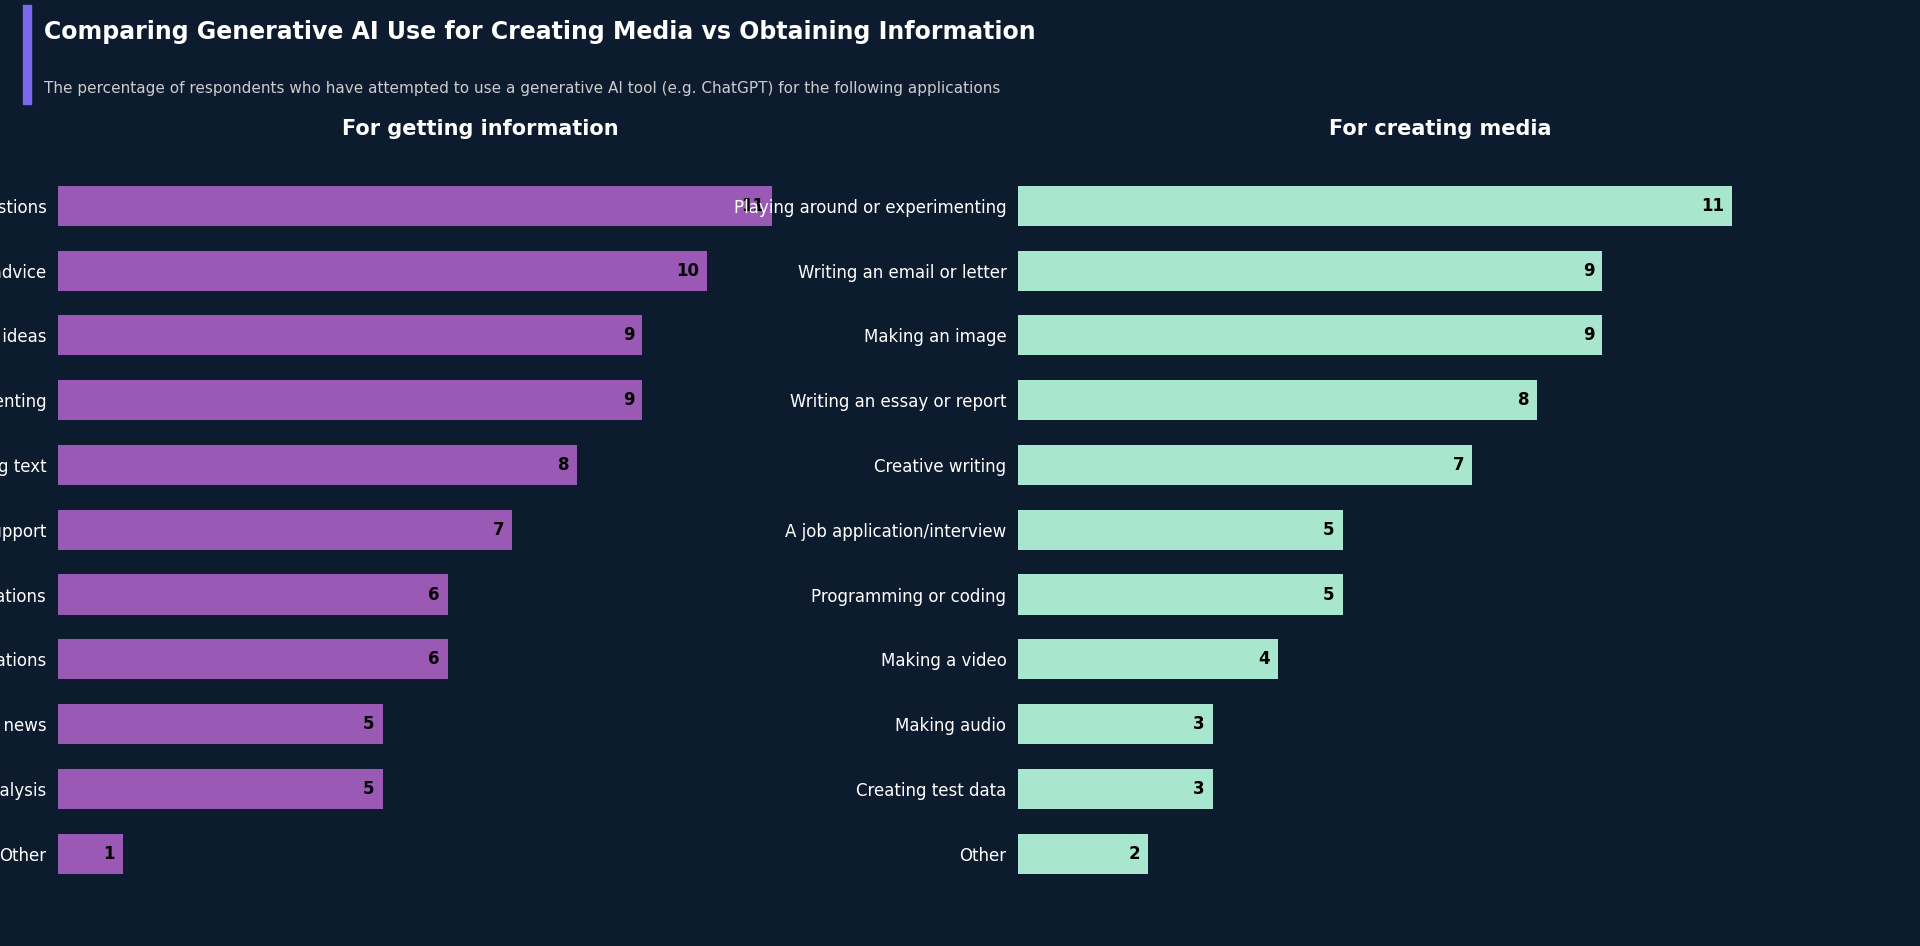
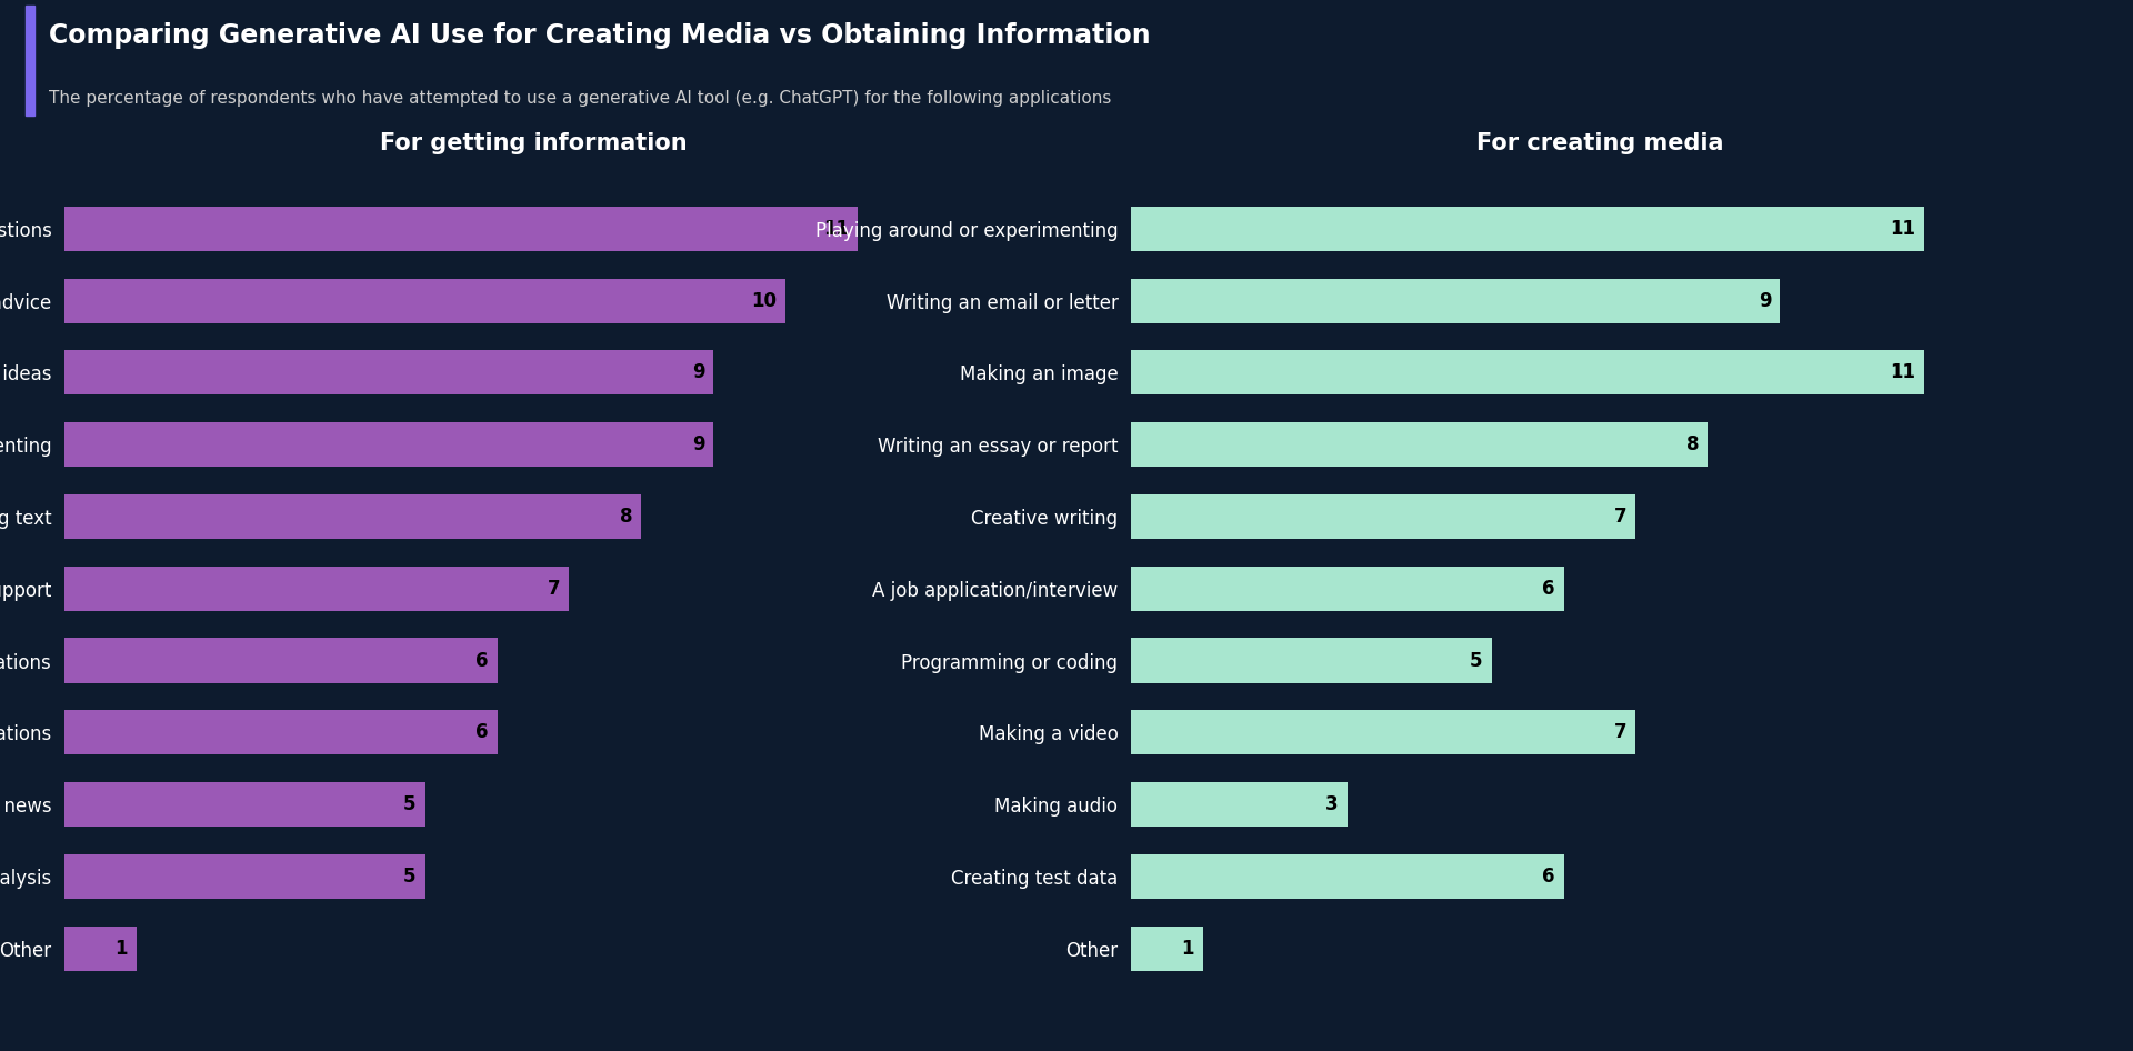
For creating media/Making an image: 9 -> 11
For creating media/A job application/interview: 5 -> 6
For creating media/Making a video: 4 -> 7
For creating media/Creating test data: 3 -> 6
For creating media/Other: 2 -> 1
